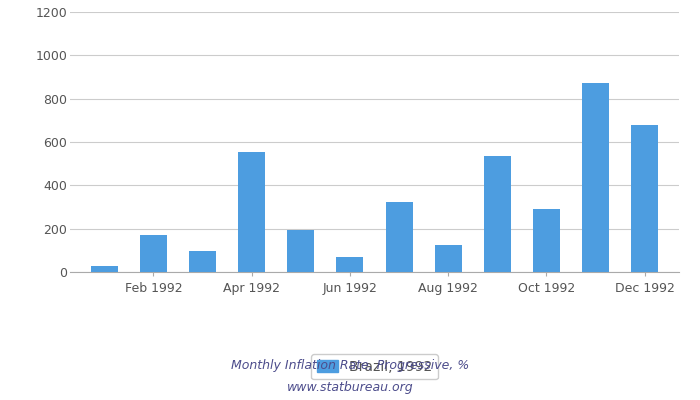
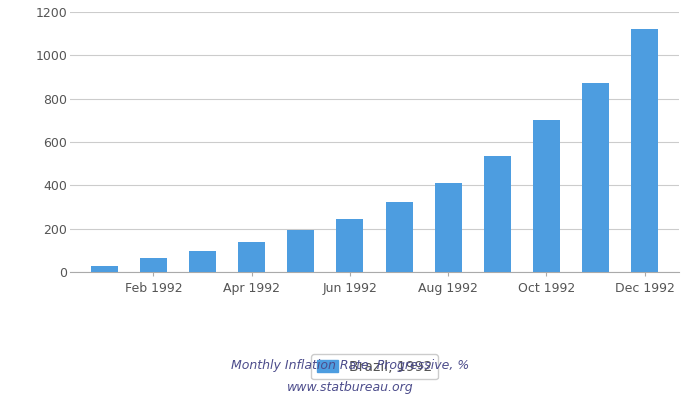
Feb 1992: 170 -> 63
Apr 1992: 555 -> 137
Jun 1992: 70 -> 244
Aug 1992: 125 -> 413
Oct 1992: 290 -> 700
Dec 1992: 680 -> 1120
